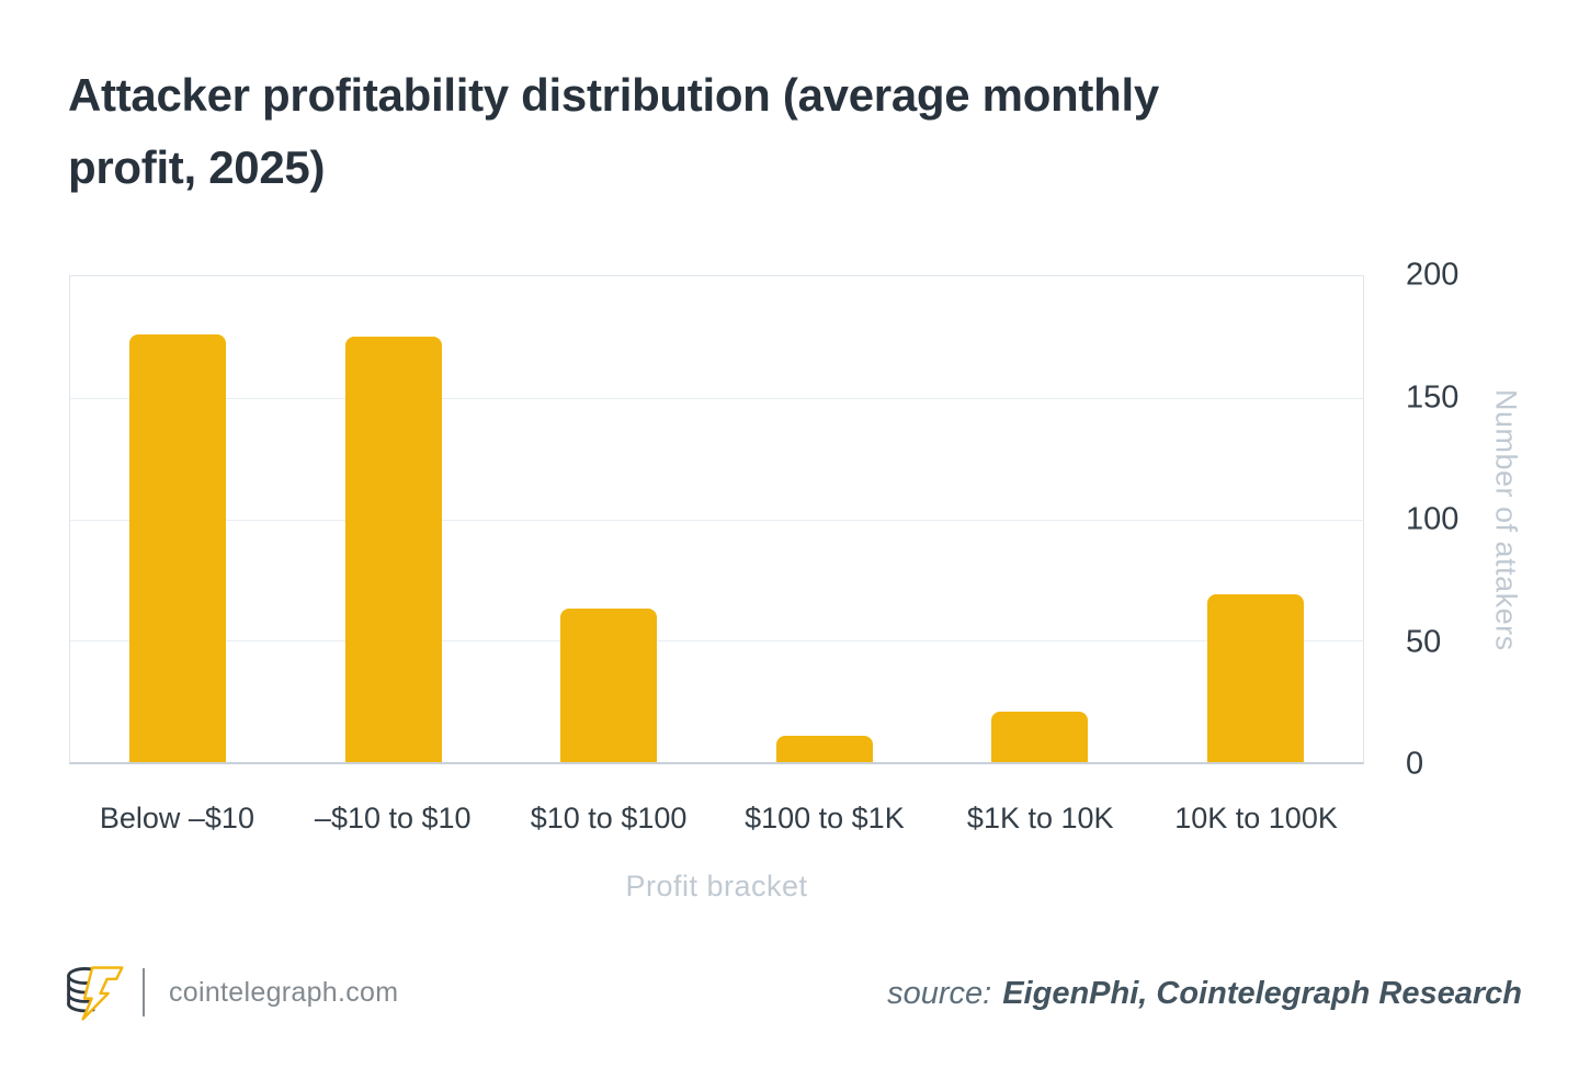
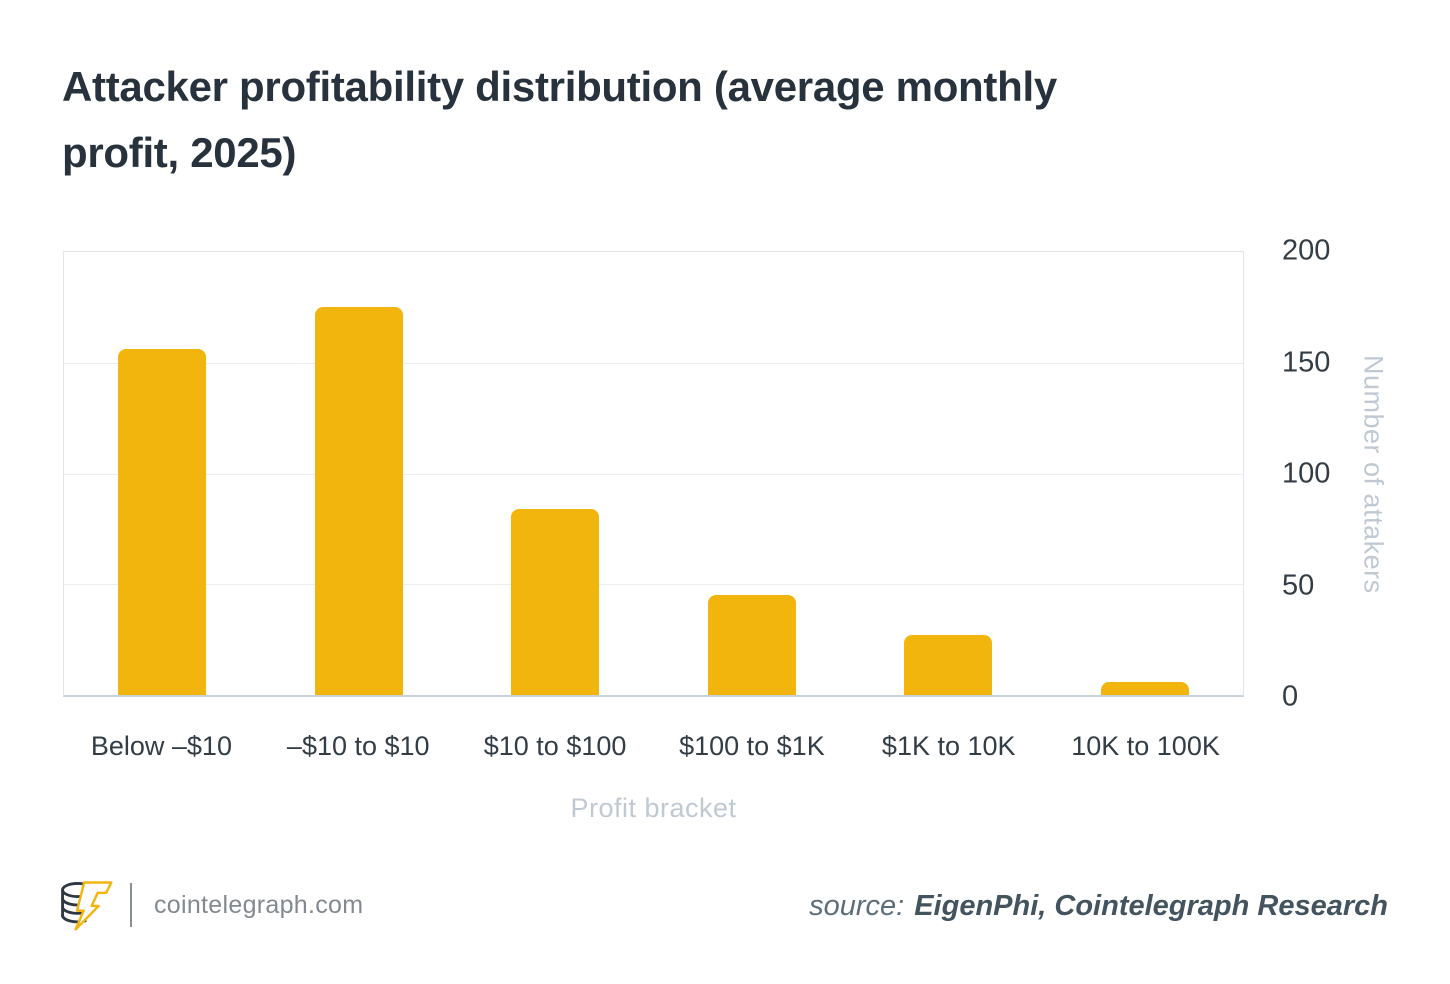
Below –$10: 176 -> 156
$10 to $100: 63 -> 84
$100 to $1K: 11 -> 45
$1K to 10K: 21 -> 27
10K to 100K: 69 -> 6
